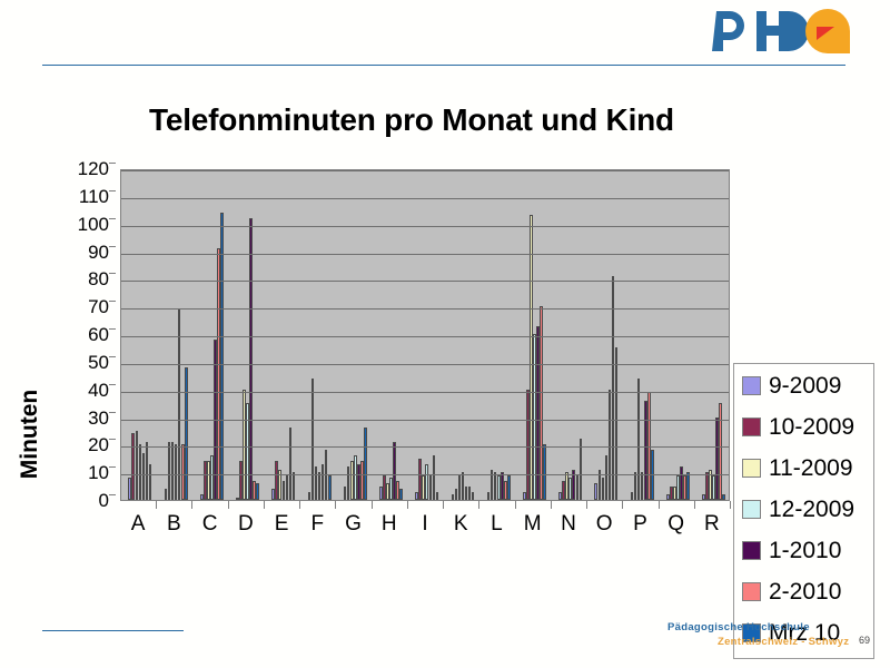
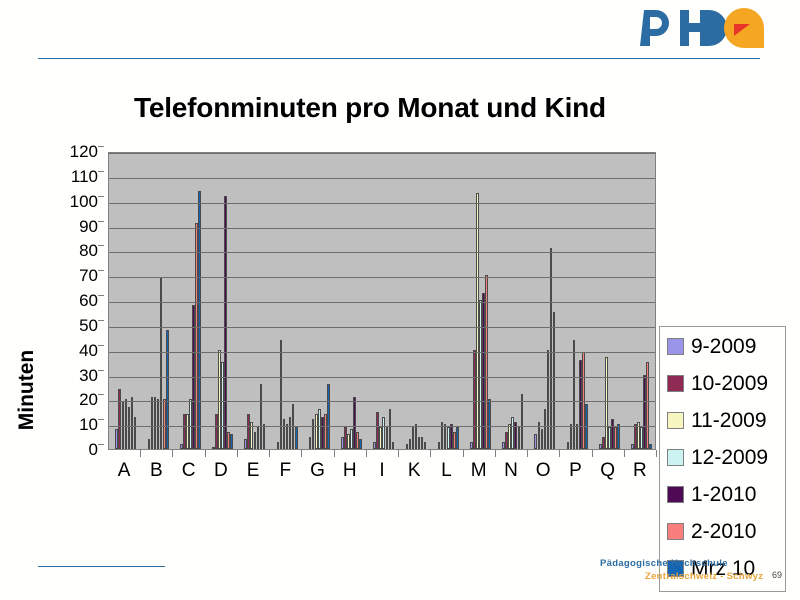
11-2009/A: 25 -> 19
12-2009/C: 16 -> 20
12-2009/N: 8 -> 13
11-2009/Q: 5 -> 37
